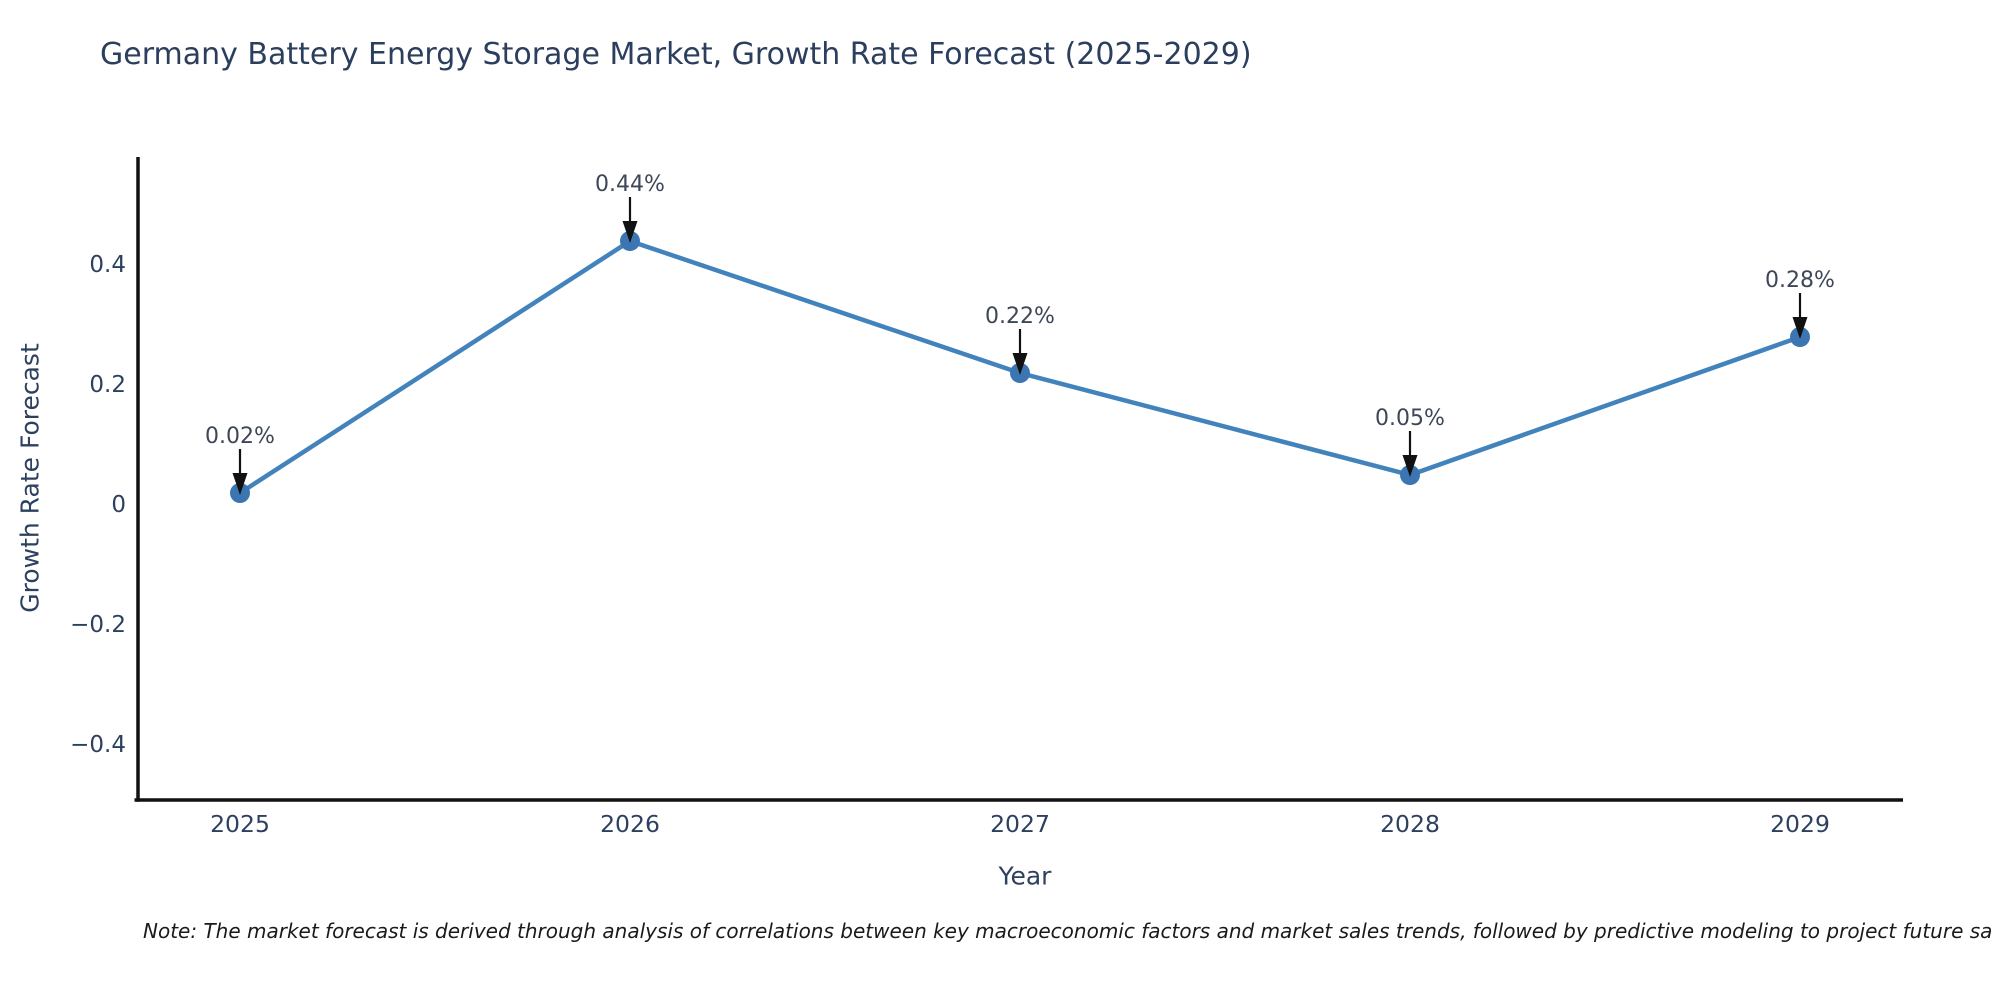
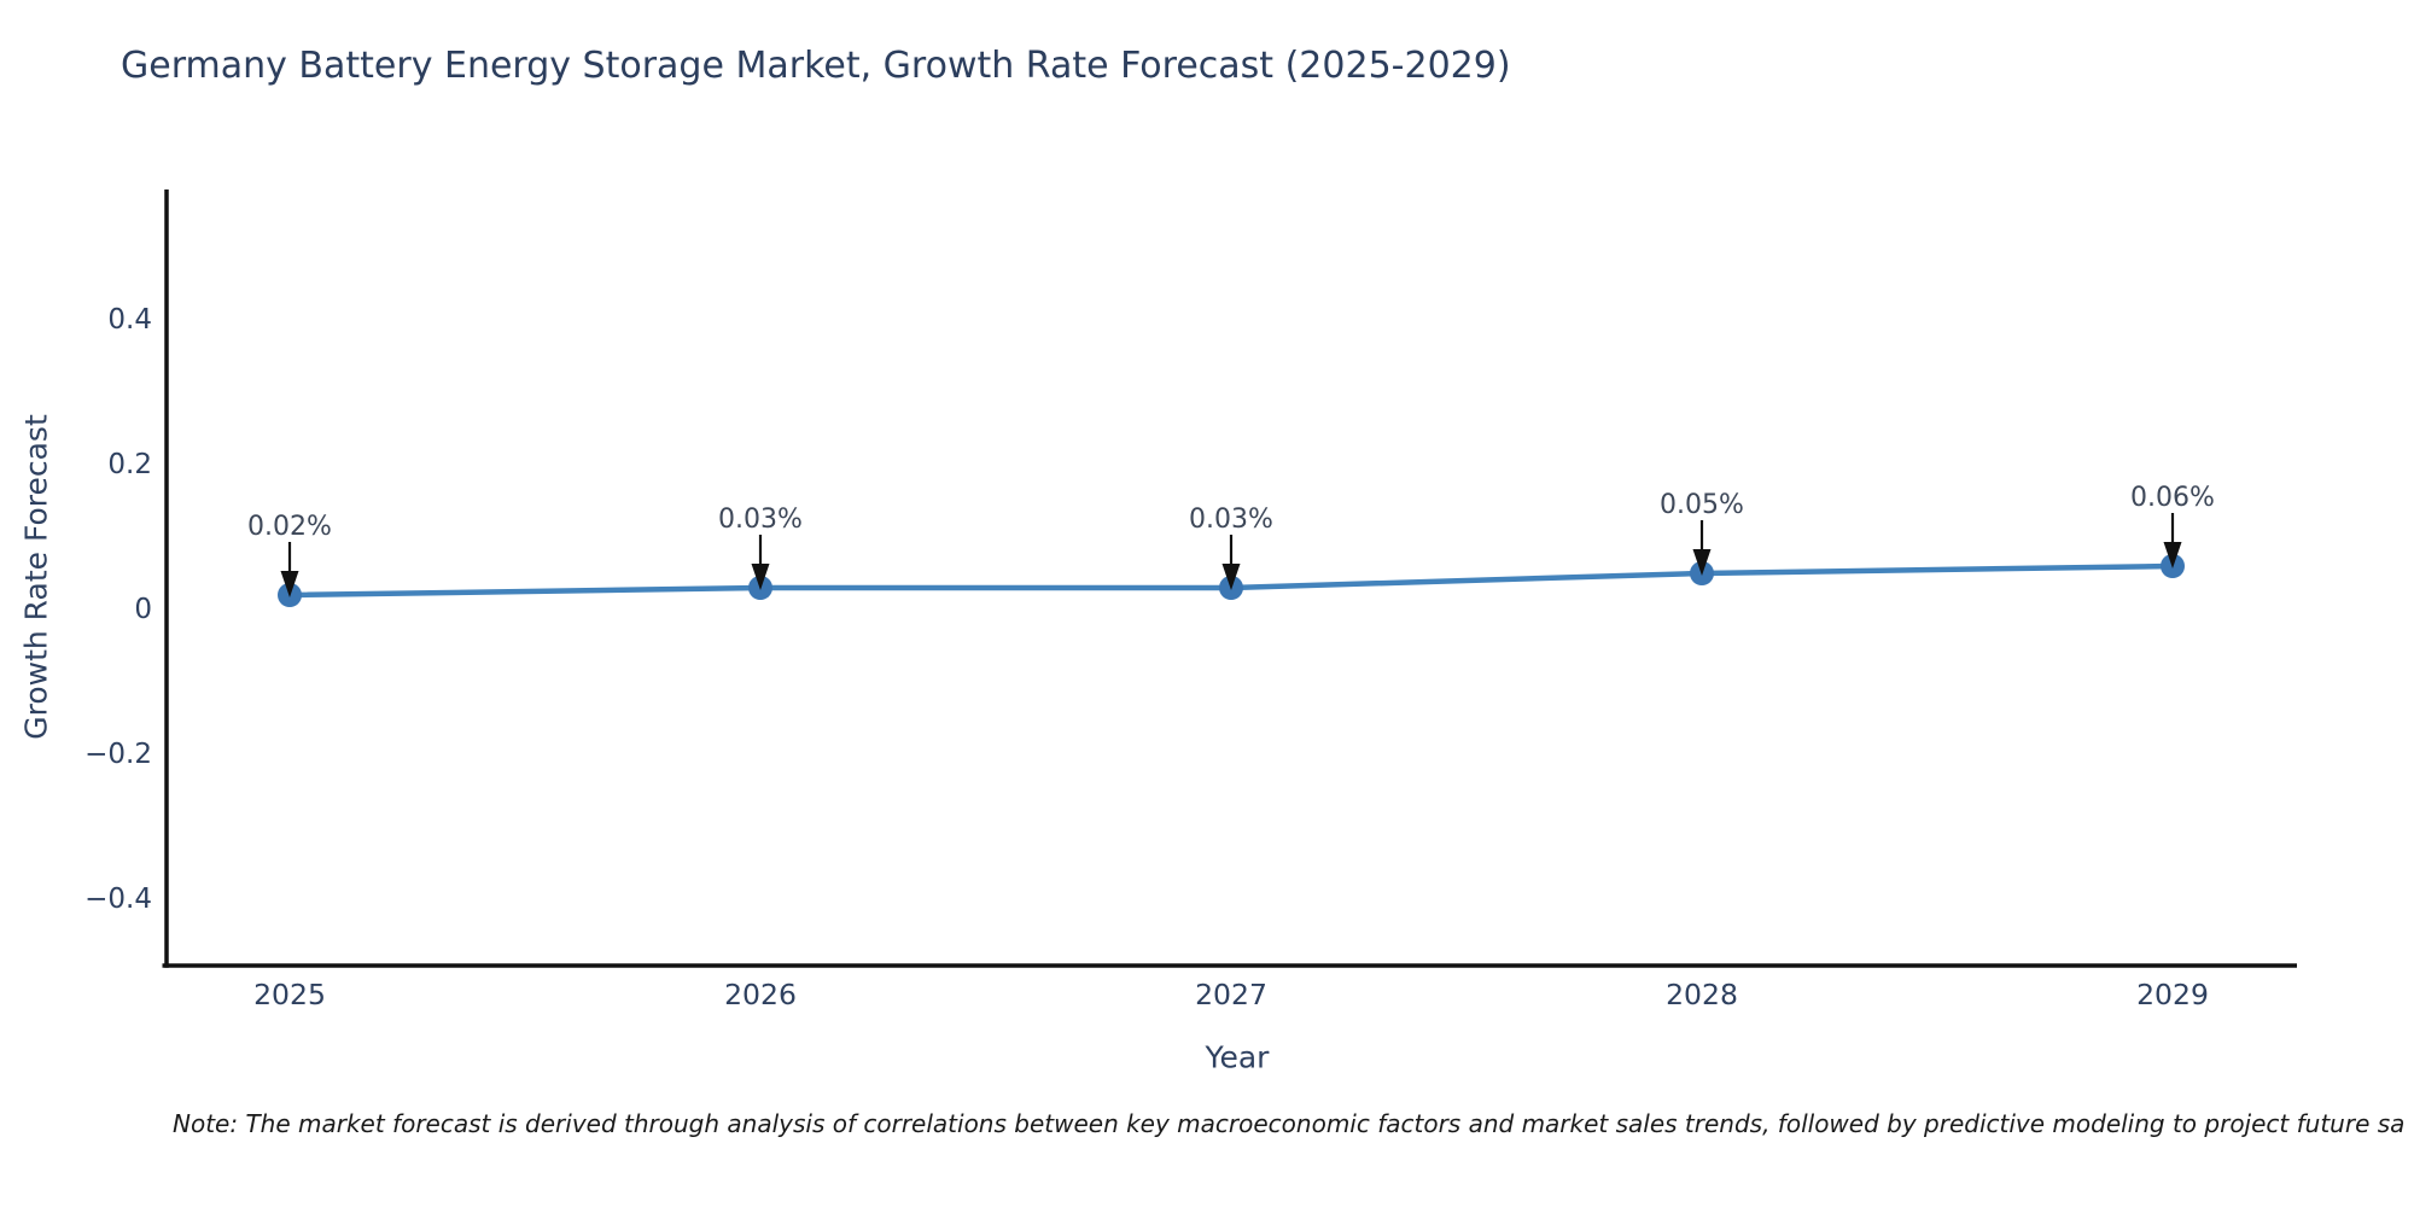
2026: 0.44% -> 0.03%
2027: 0.22% -> 0.03%
2029: 0.28% -> 0.06%
